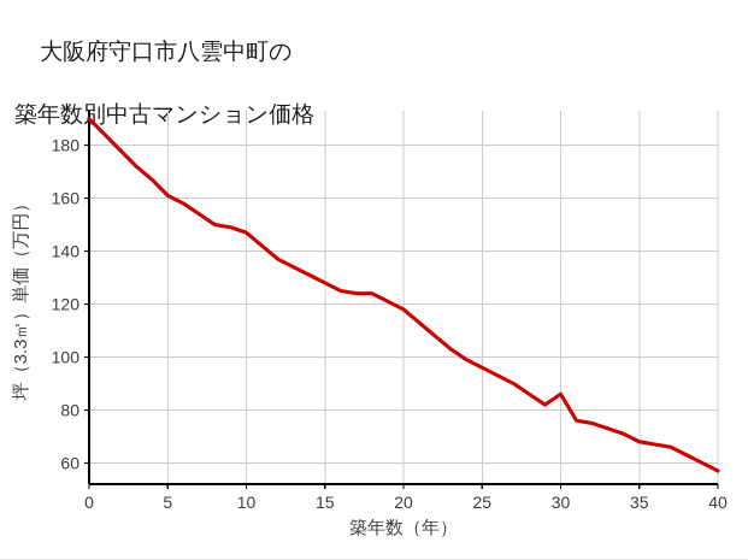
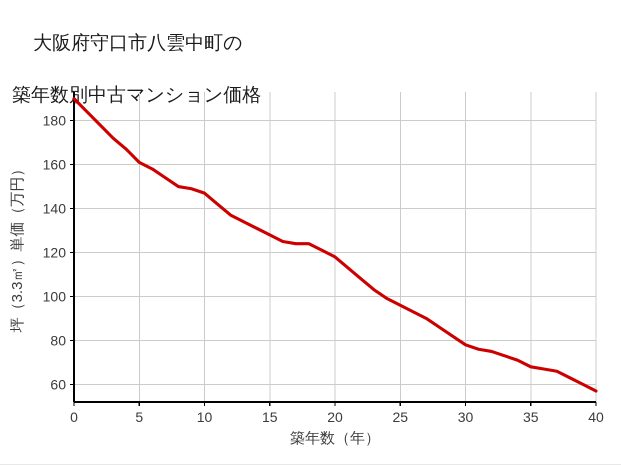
30: 86 -> 78
